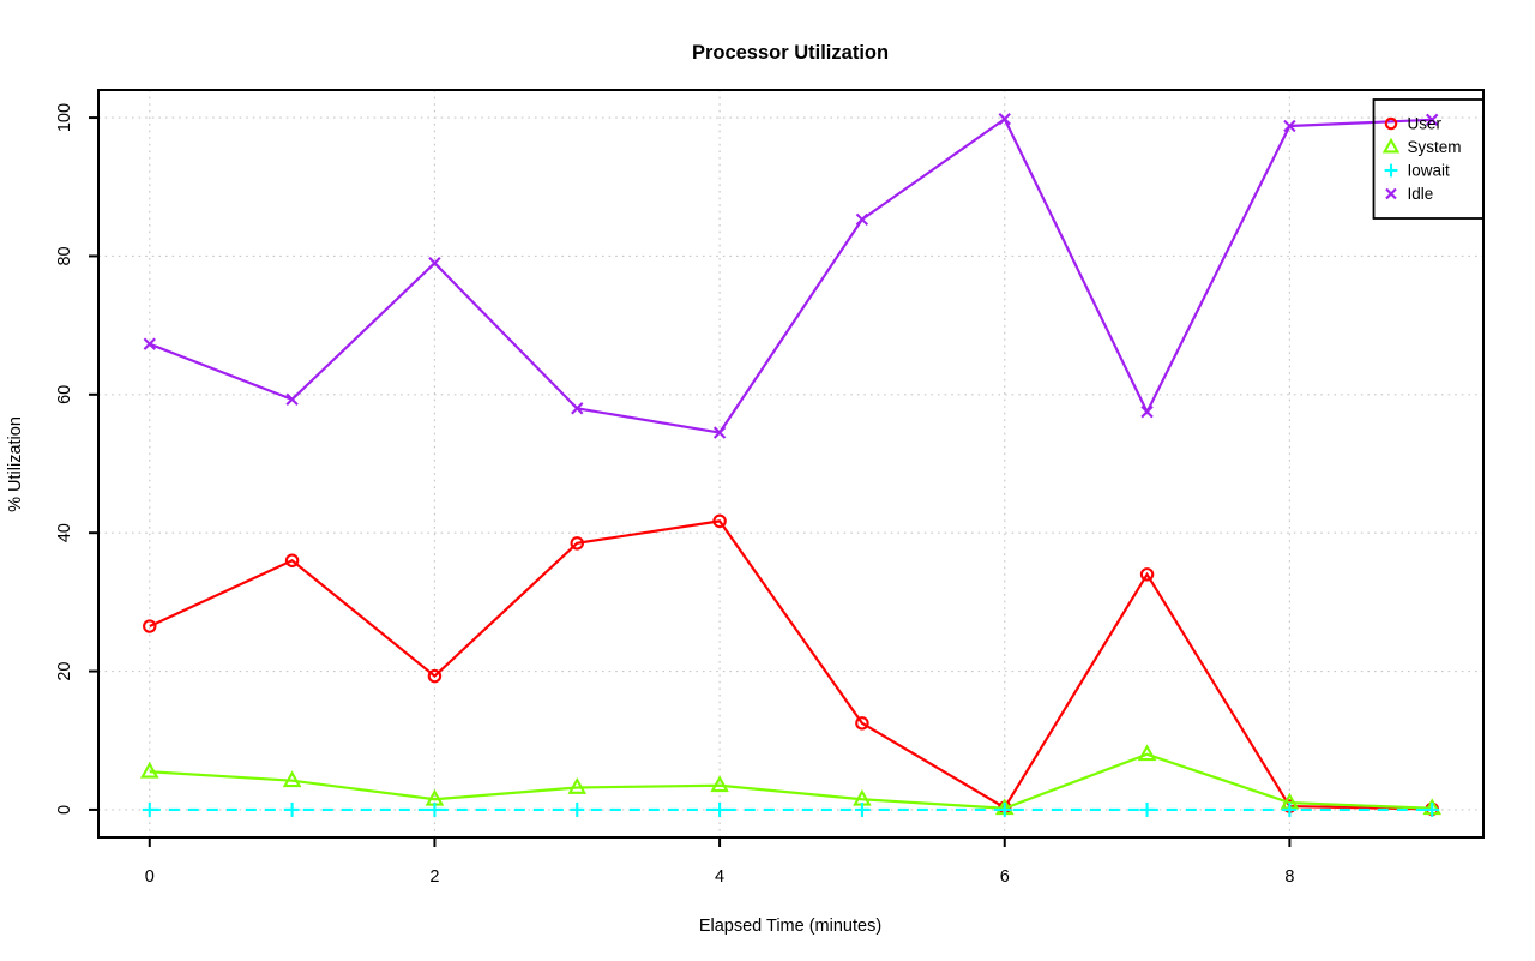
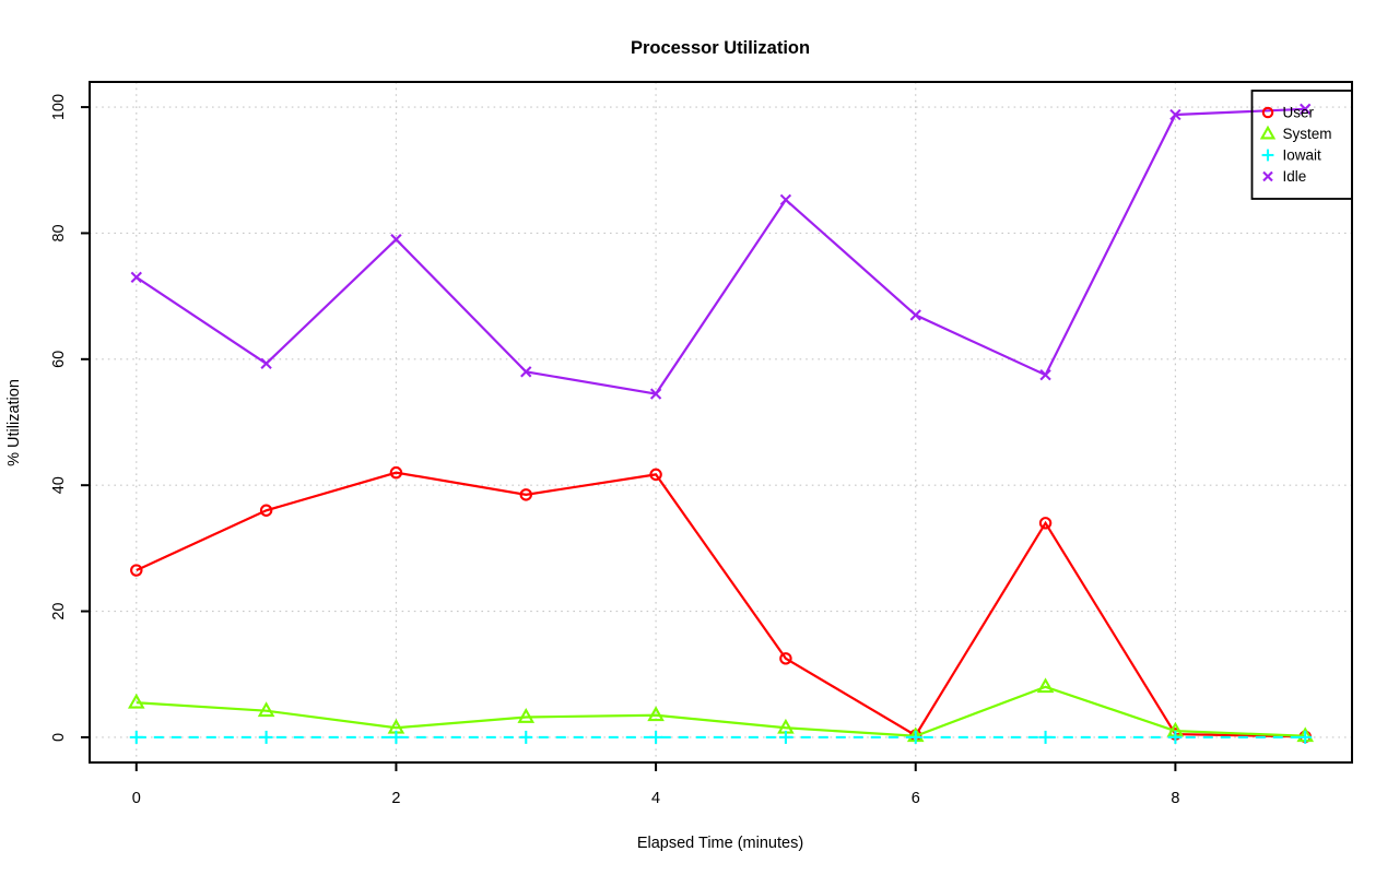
Idle/0: 67 -> 73
User/2: 19 -> 42
Idle/6: 100 -> 67
